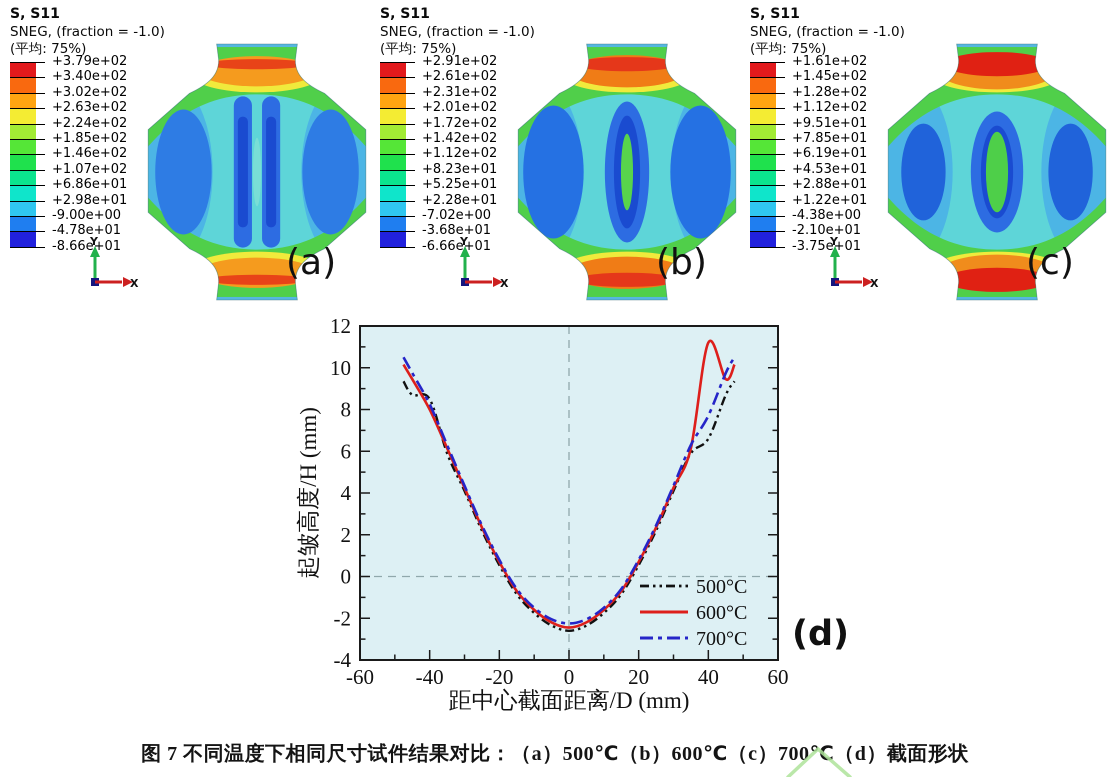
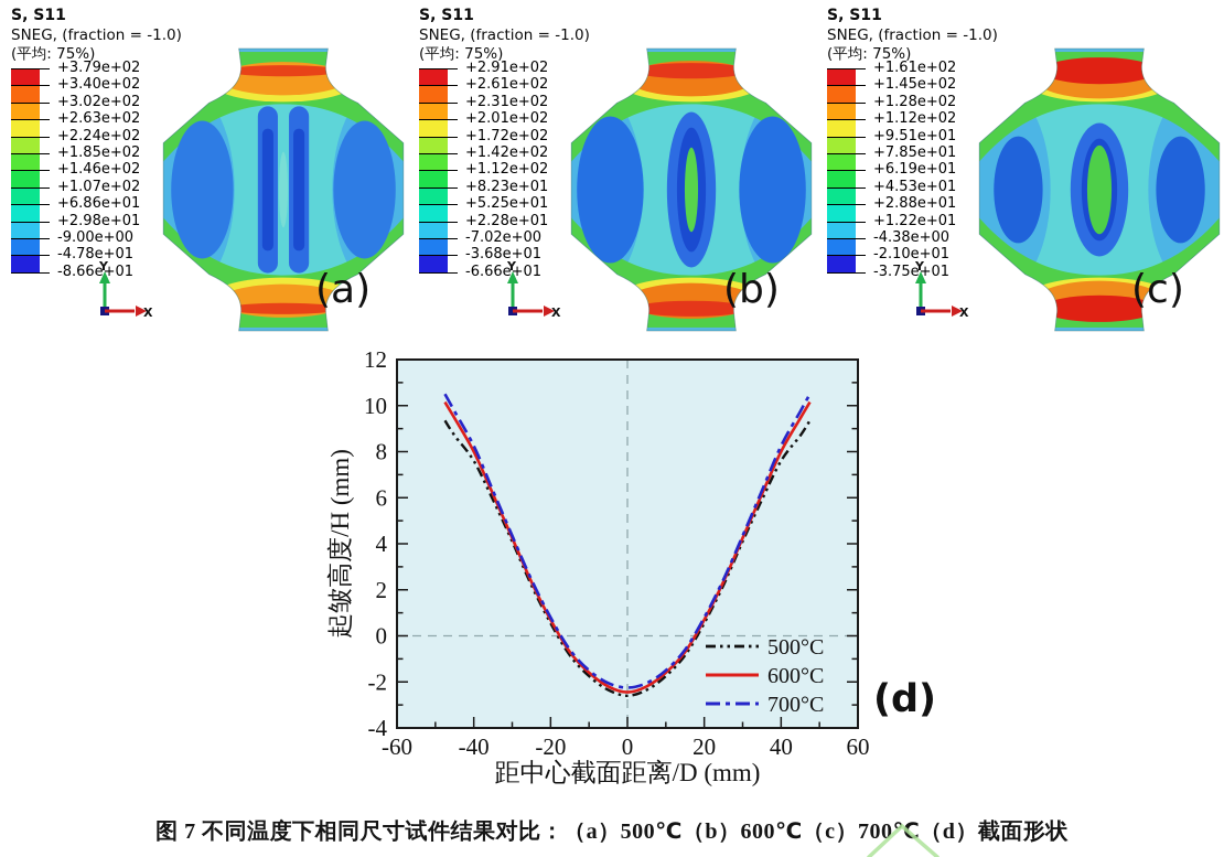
500°C/-40: 8.5 -> 7.6
500°C/40: 6.6 -> 7.6
600°C/40: 11.2 -> 8.0
700°C/40: 7.7 -> 8.2
